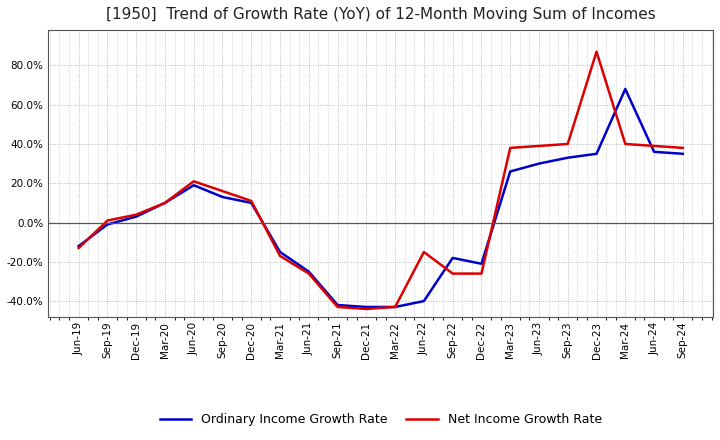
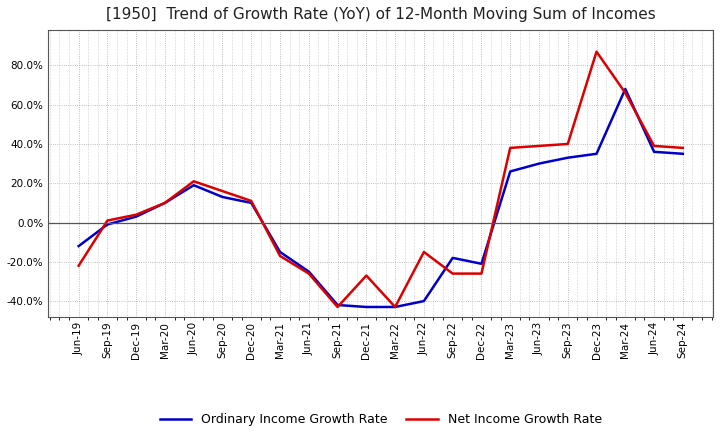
Net Income Growth Rate/Jun-19: -13% -> -22%
Net Income Growth Rate/Dec-21: -44% -> -27%
Net Income Growth Rate/Mar-24: 40% -> 66%
